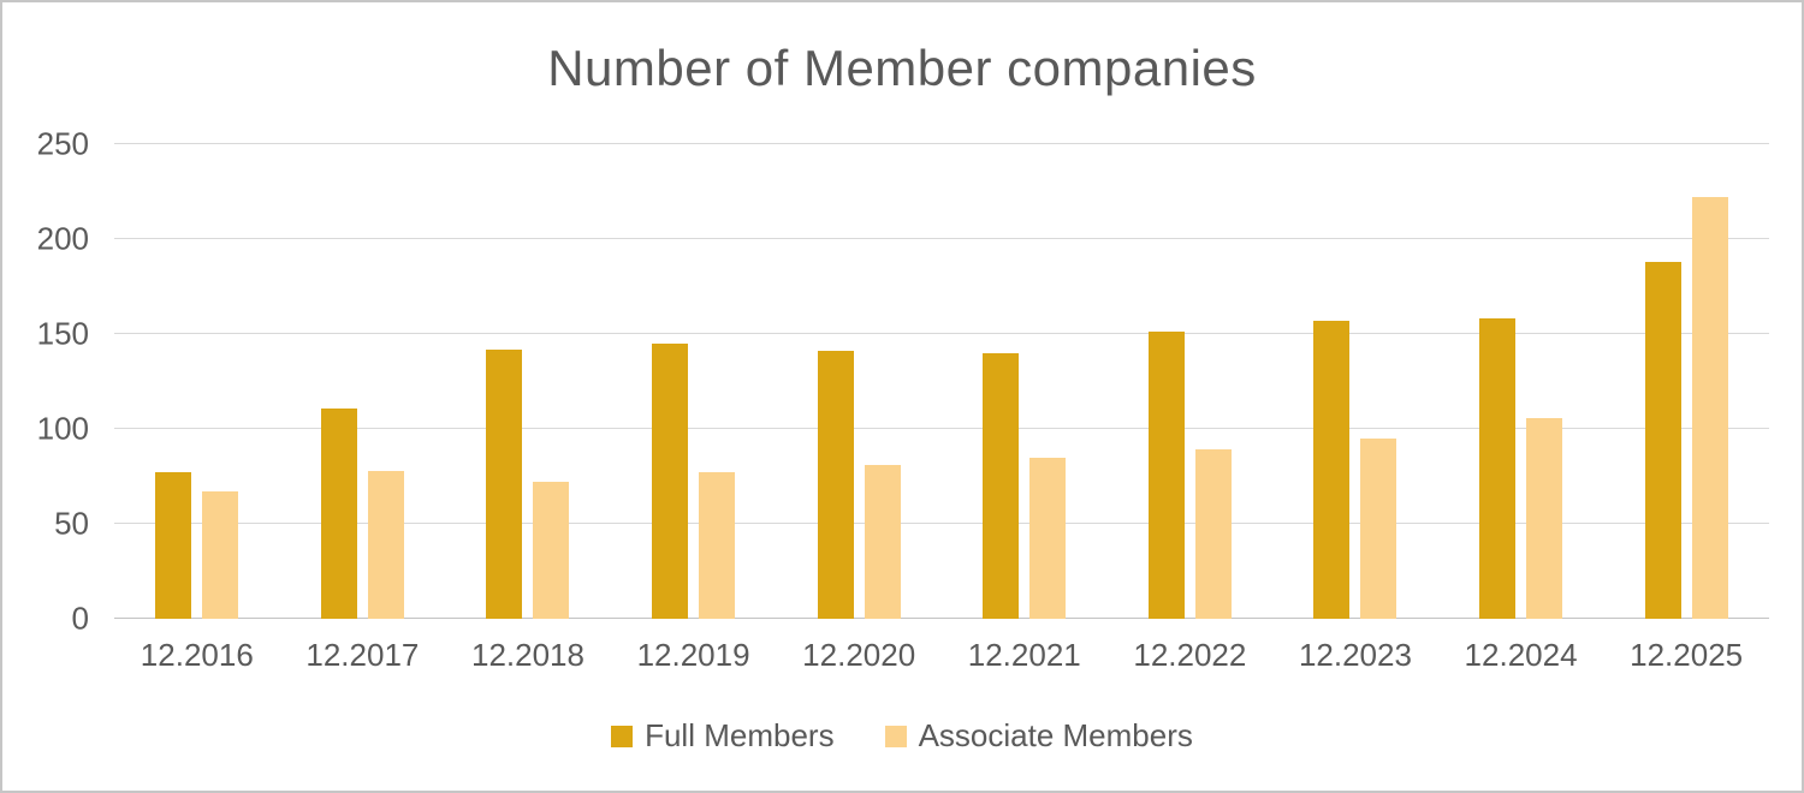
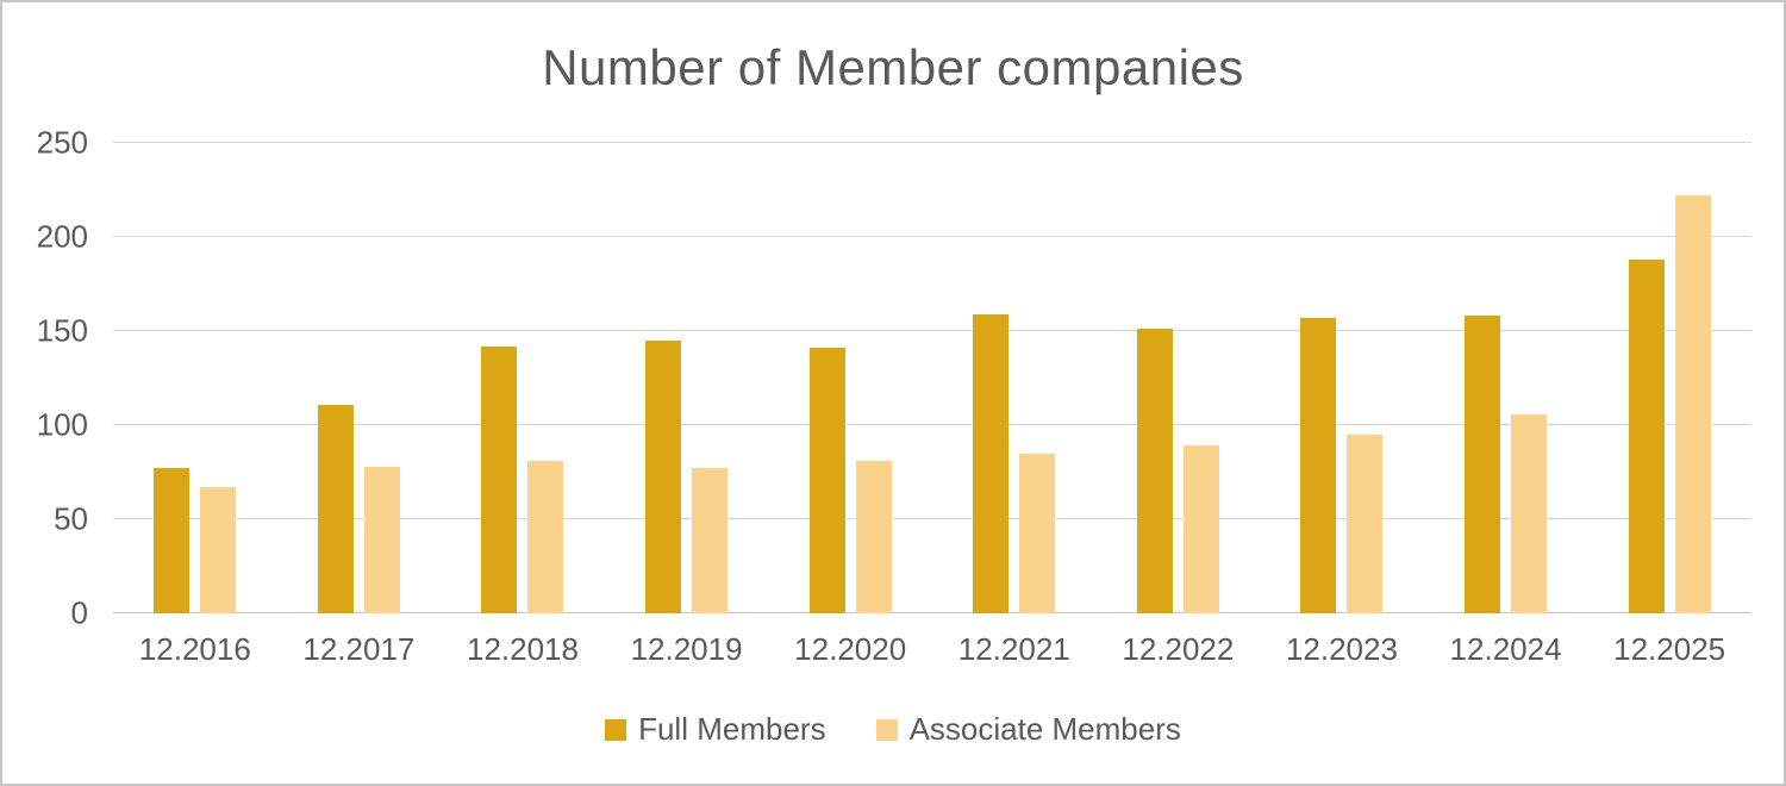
Associate Members/12.2018: 72 -> 81
Full Members/12.2021: 140 -> 159
